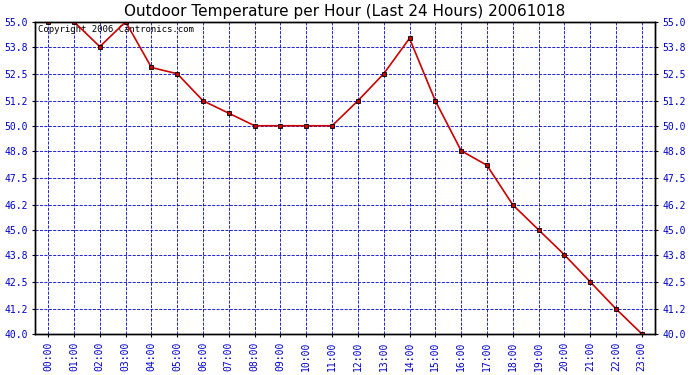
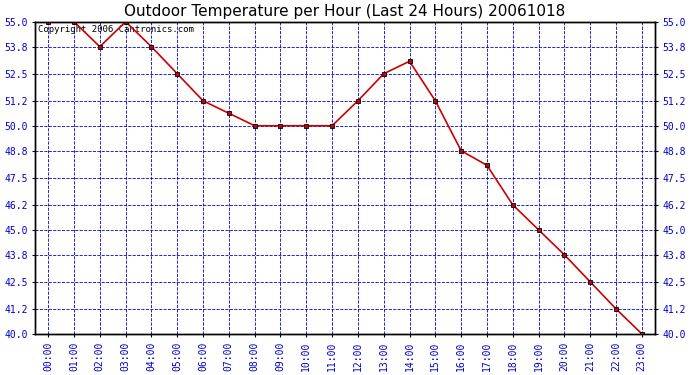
04:00: 52.8 -> 53.8
14:00: 54.2 -> 53.1
